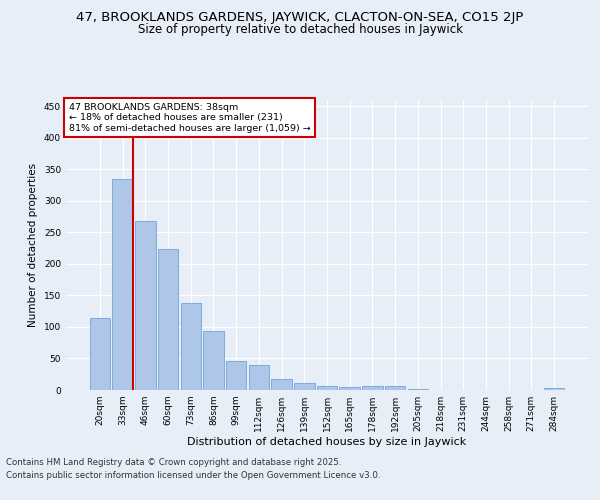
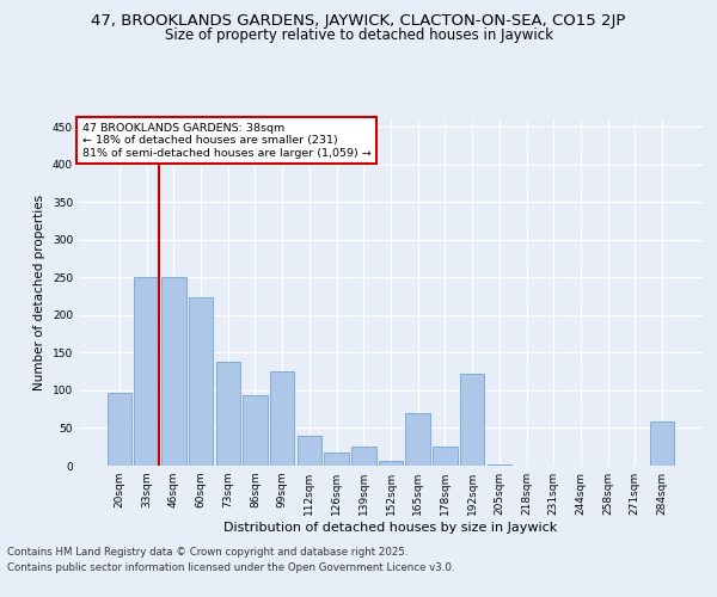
20sqm: 115 -> 96
33sqm: 335 -> 250
46sqm: 268 -> 250
99sqm: 46 -> 126
139sqm: 11 -> 26
165sqm: 5 -> 70
178sqm: 6 -> 26
192sqm: 7 -> 122
284sqm: 3 -> 58
